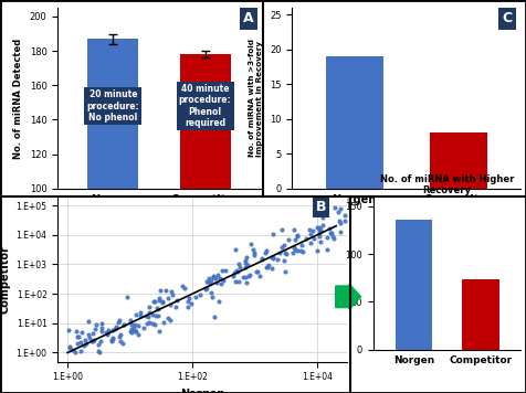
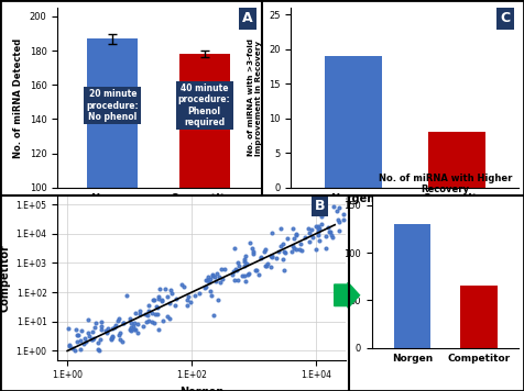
No. of miRNA with Higher Recovery/Norgen: 136 -> 130
No. of miRNA with Higher Recovery/Competitor: 74 -> 65
